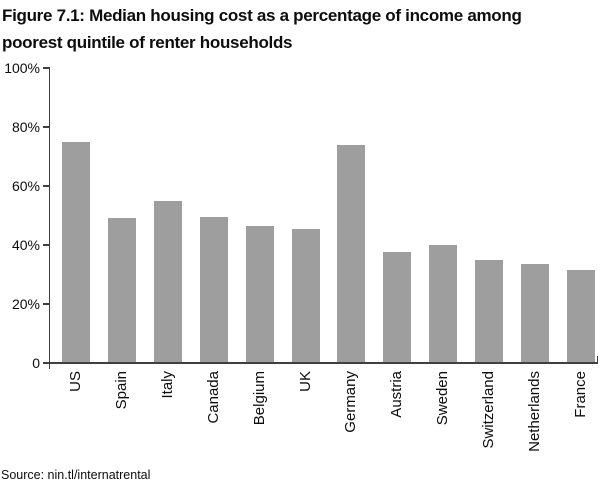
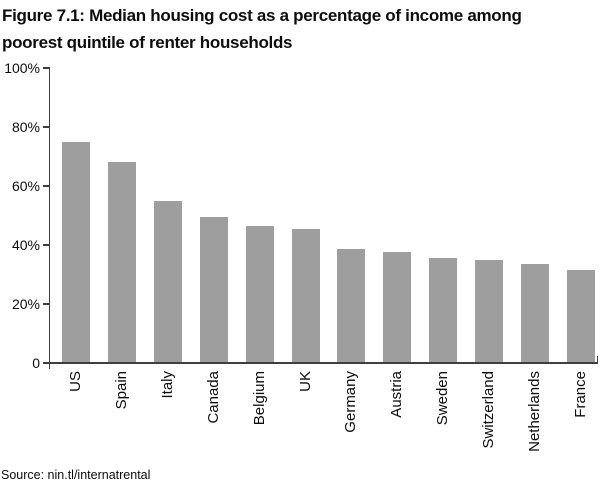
Spain: 49% -> 68%
Germany: 74% -> 38%
Sweden: 40% -> 36%
